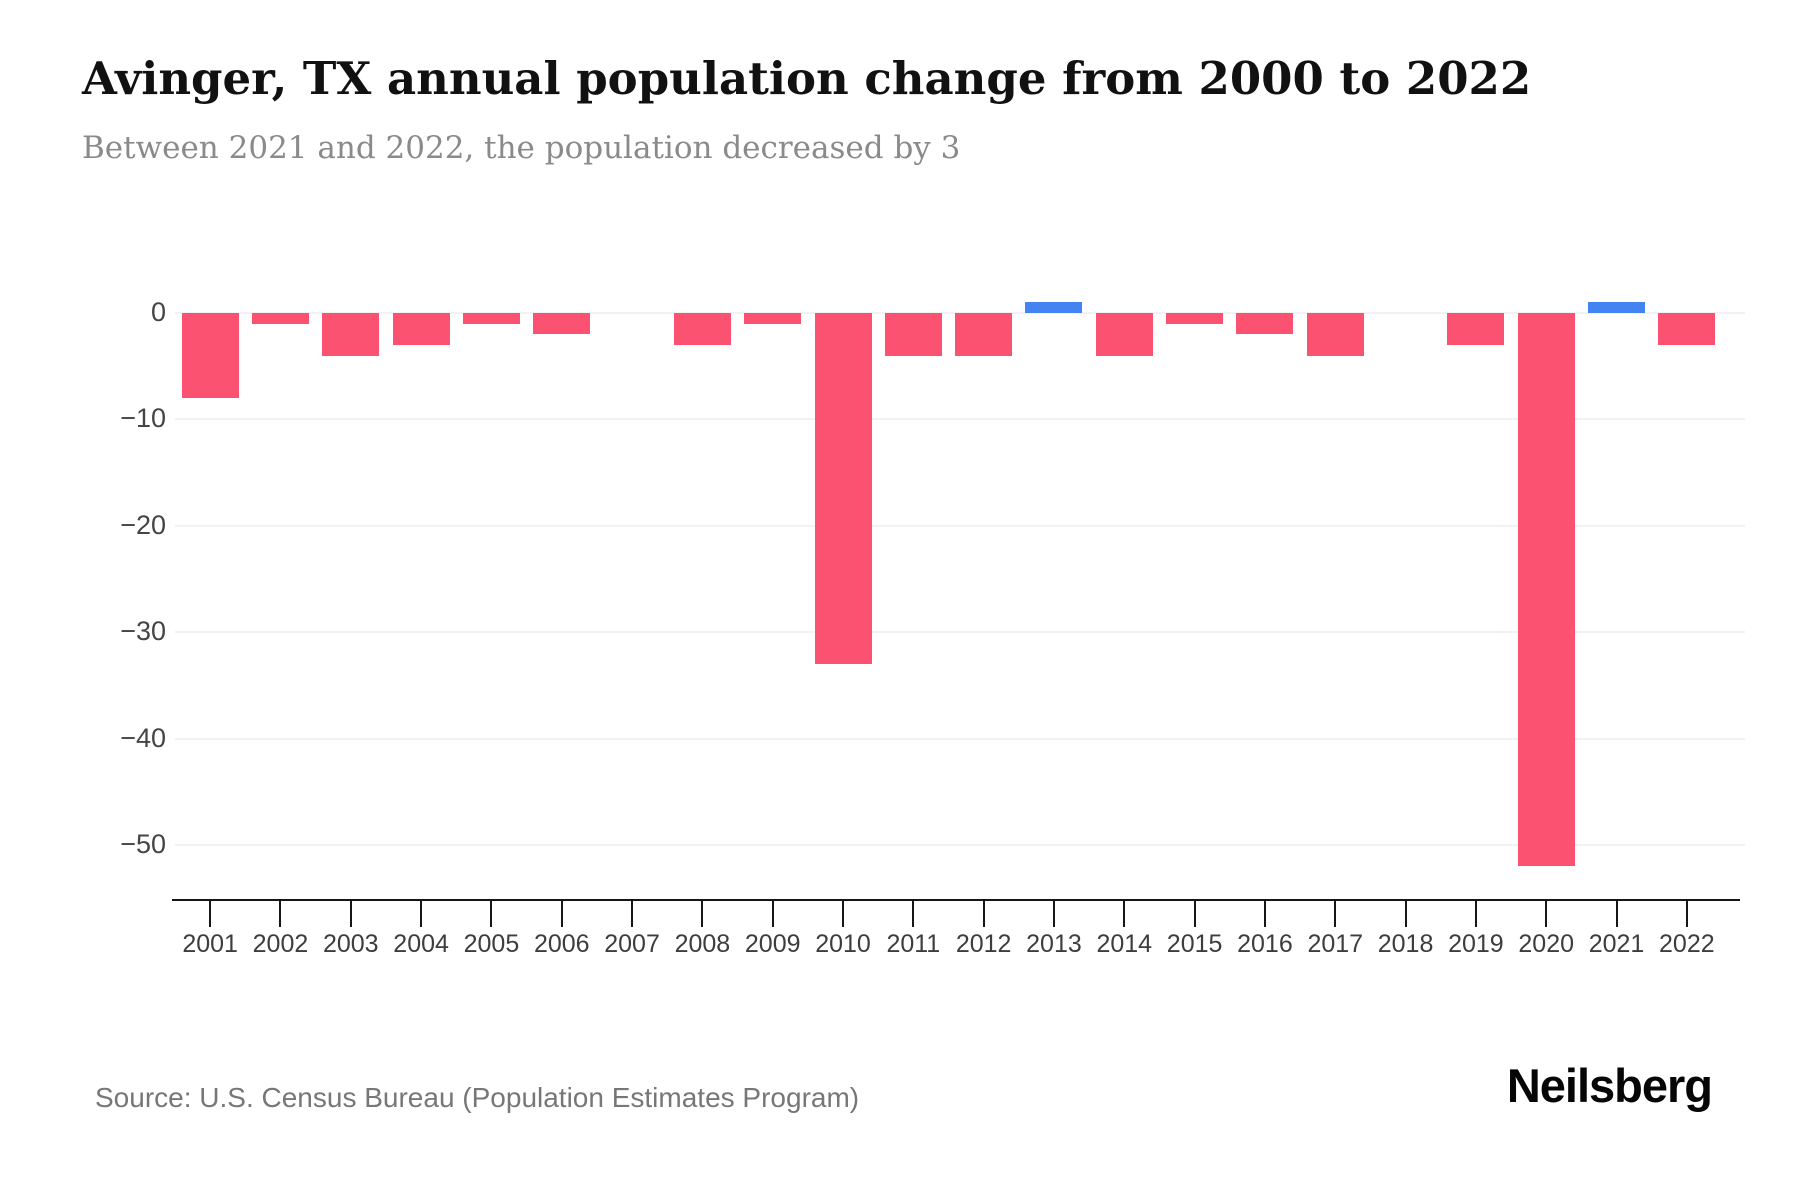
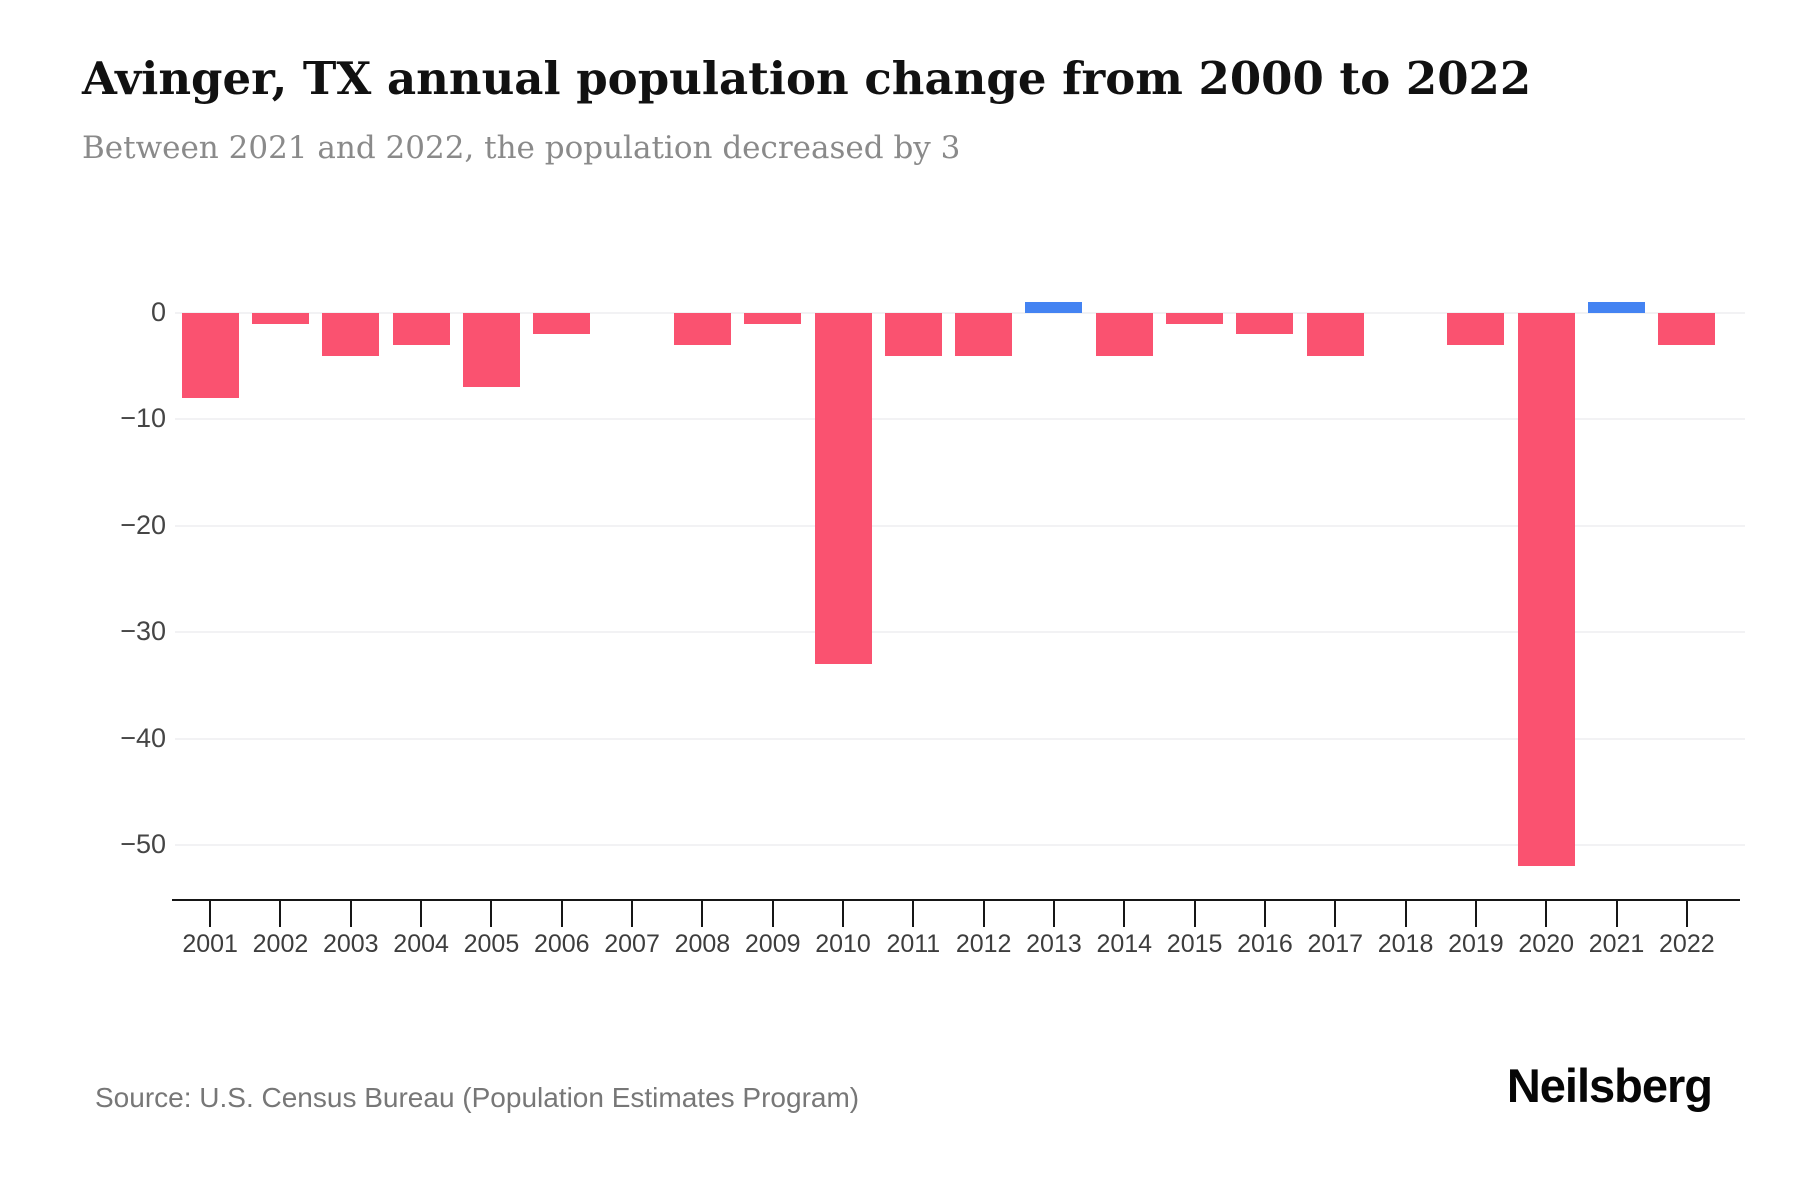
2005: -1 -> -7
